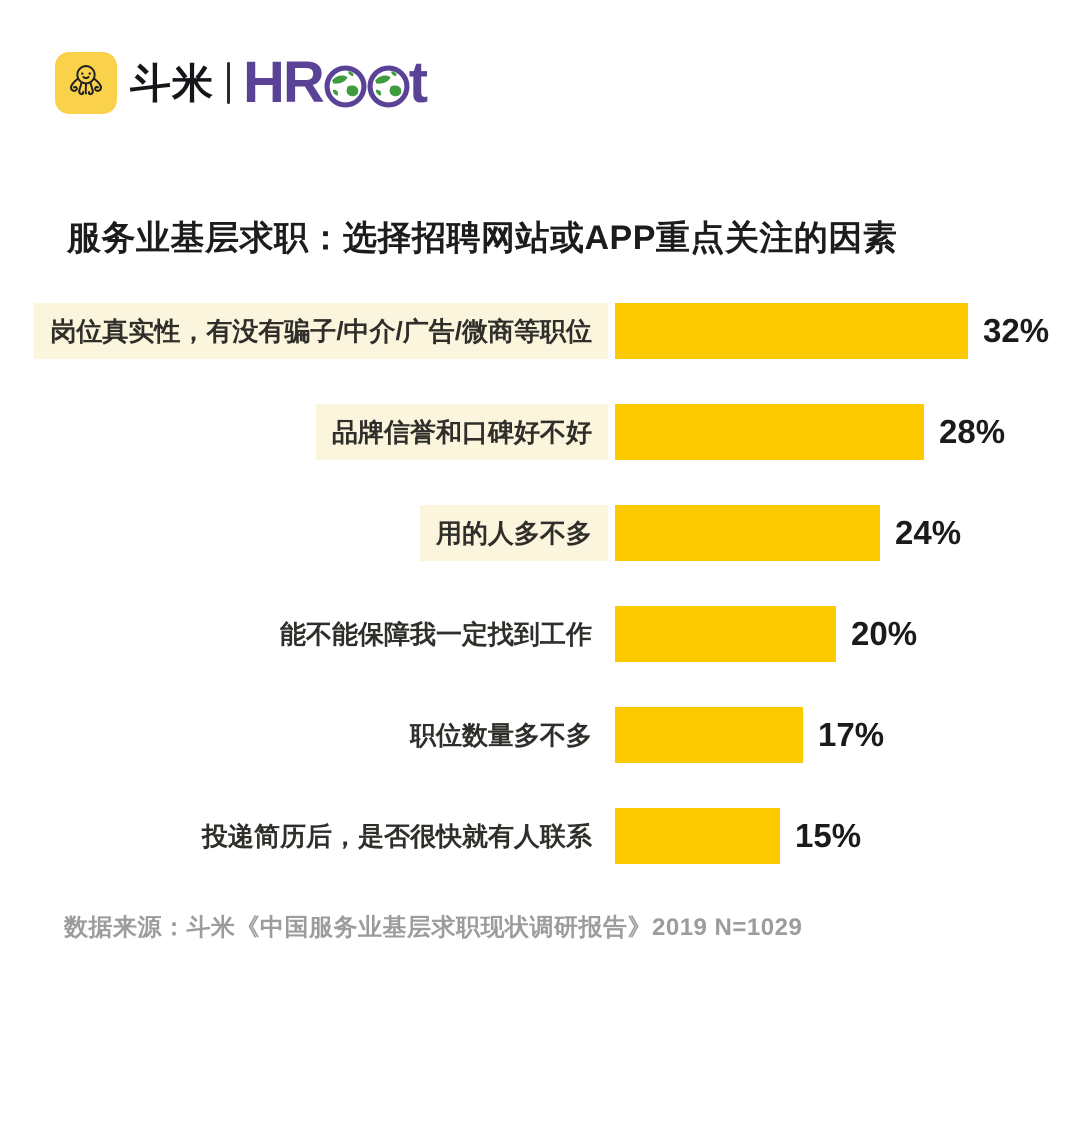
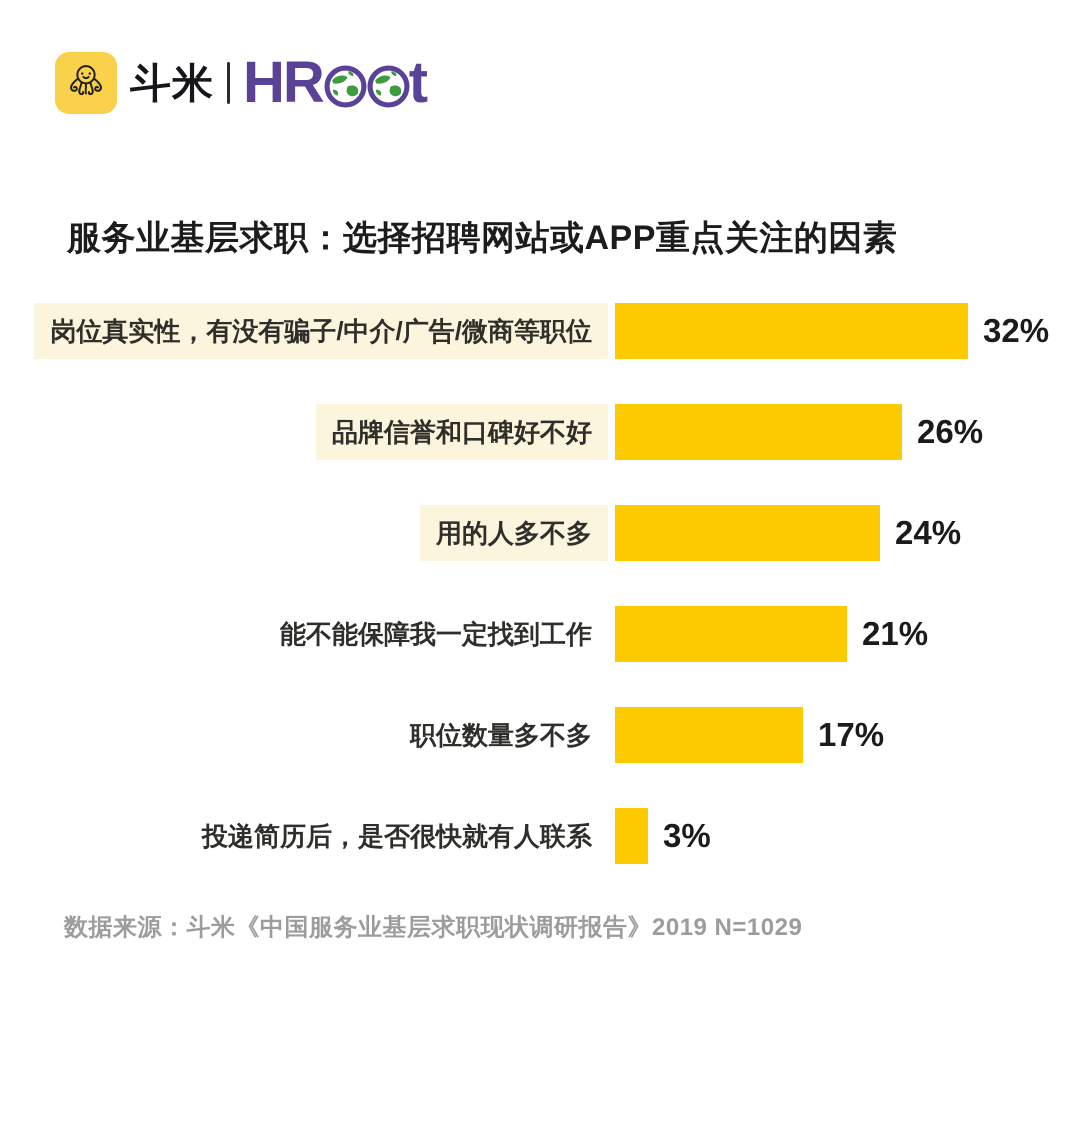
品牌信誉和口碑好不好: 28% -> 26%
能不能保障我一定找到工作: 20% -> 21%
投递简历后，是否很快就有人联系: 15% -> 3%
